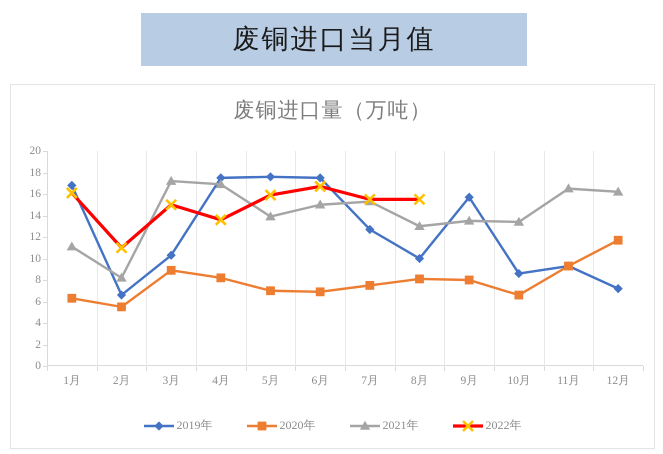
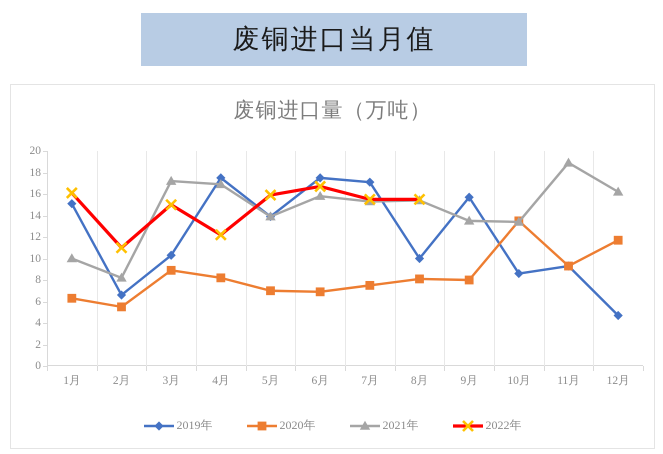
2019年/1月: 16.8 -> 15.1
2021年/1月: 11.1 -> 10.0
2022年/4月: 13.6 -> 12.2
2019年/5月: 17.6 -> 13.9
2021年/6月: 15.0 -> 15.8
2019年/7月: 12.7 -> 17.1
2021年/8月: 13.0 -> 15.4
2020年/10月: 6.6 -> 13.5
2021年/11月: 16.5 -> 18.9
2019年/12月: 7.2 -> 4.7
